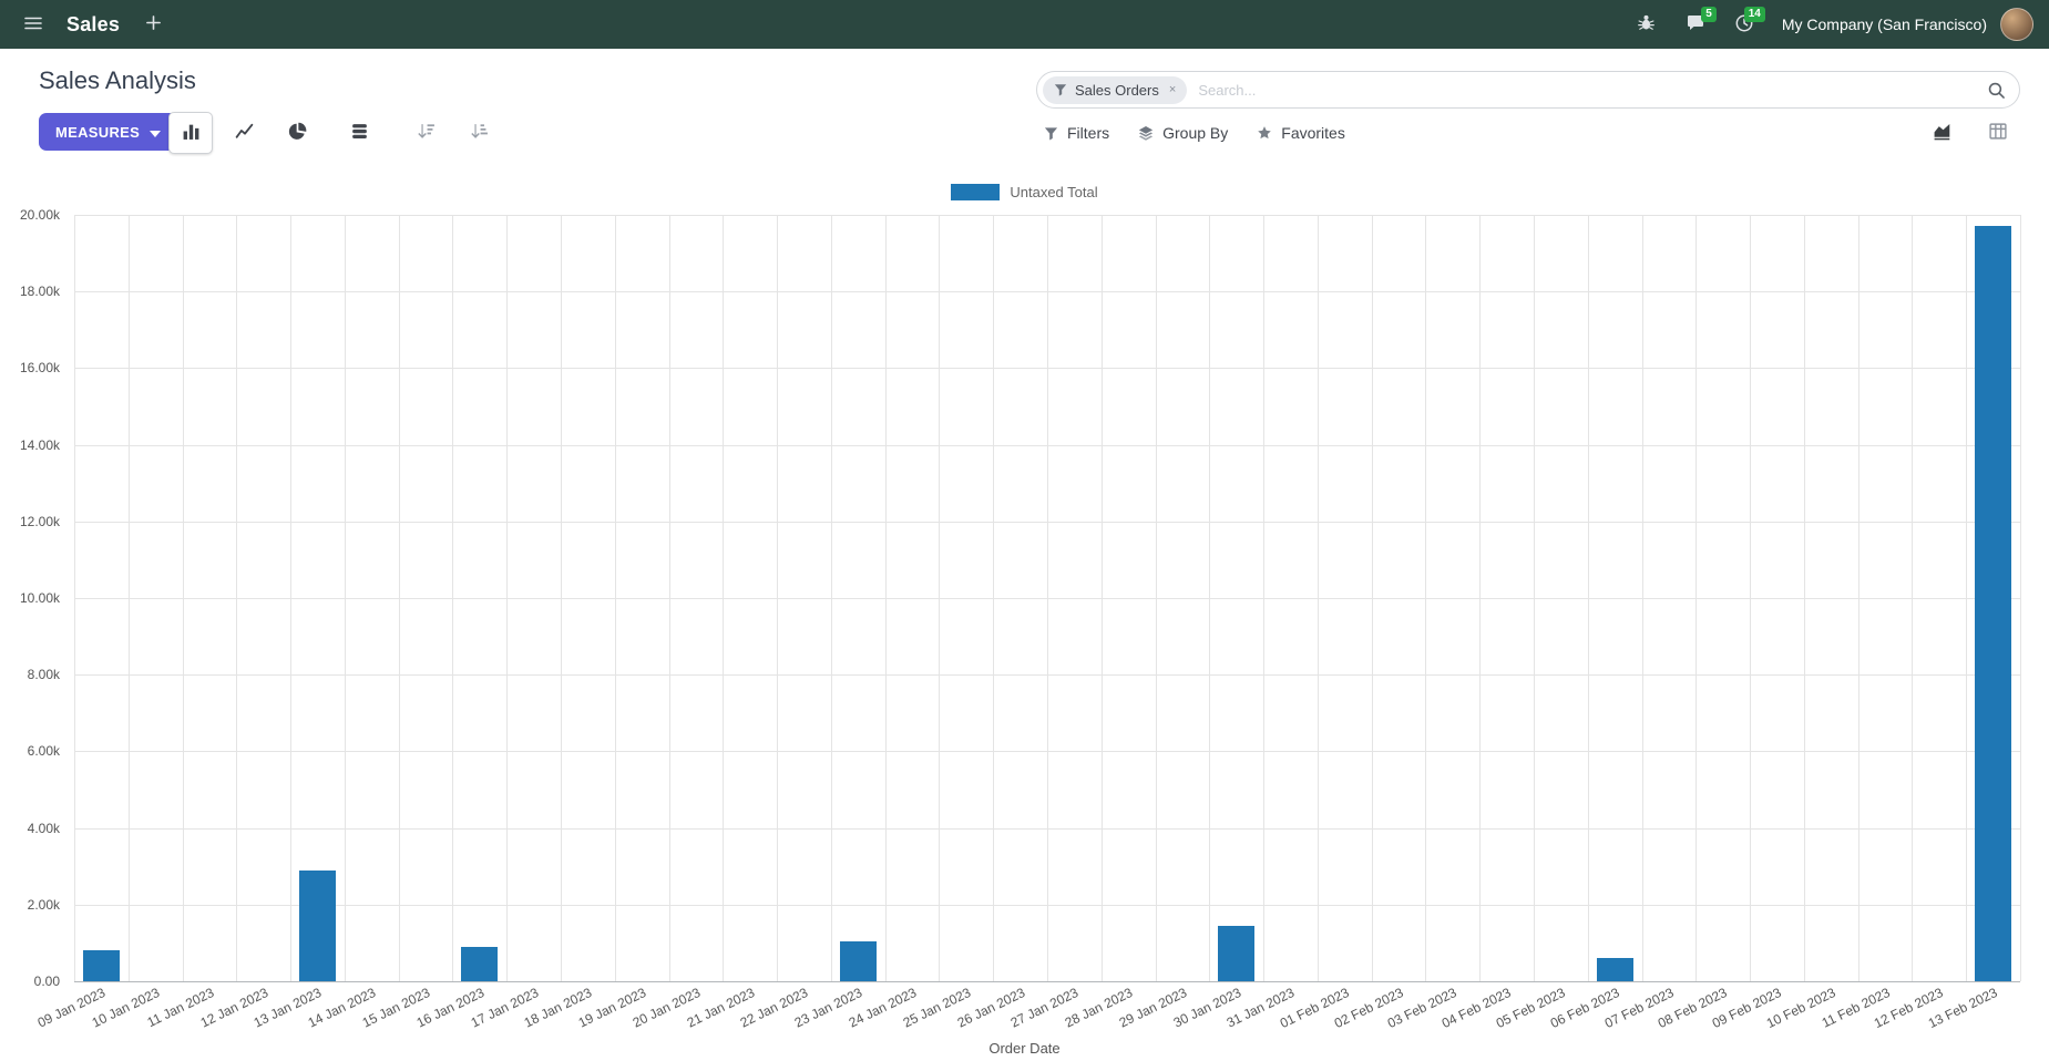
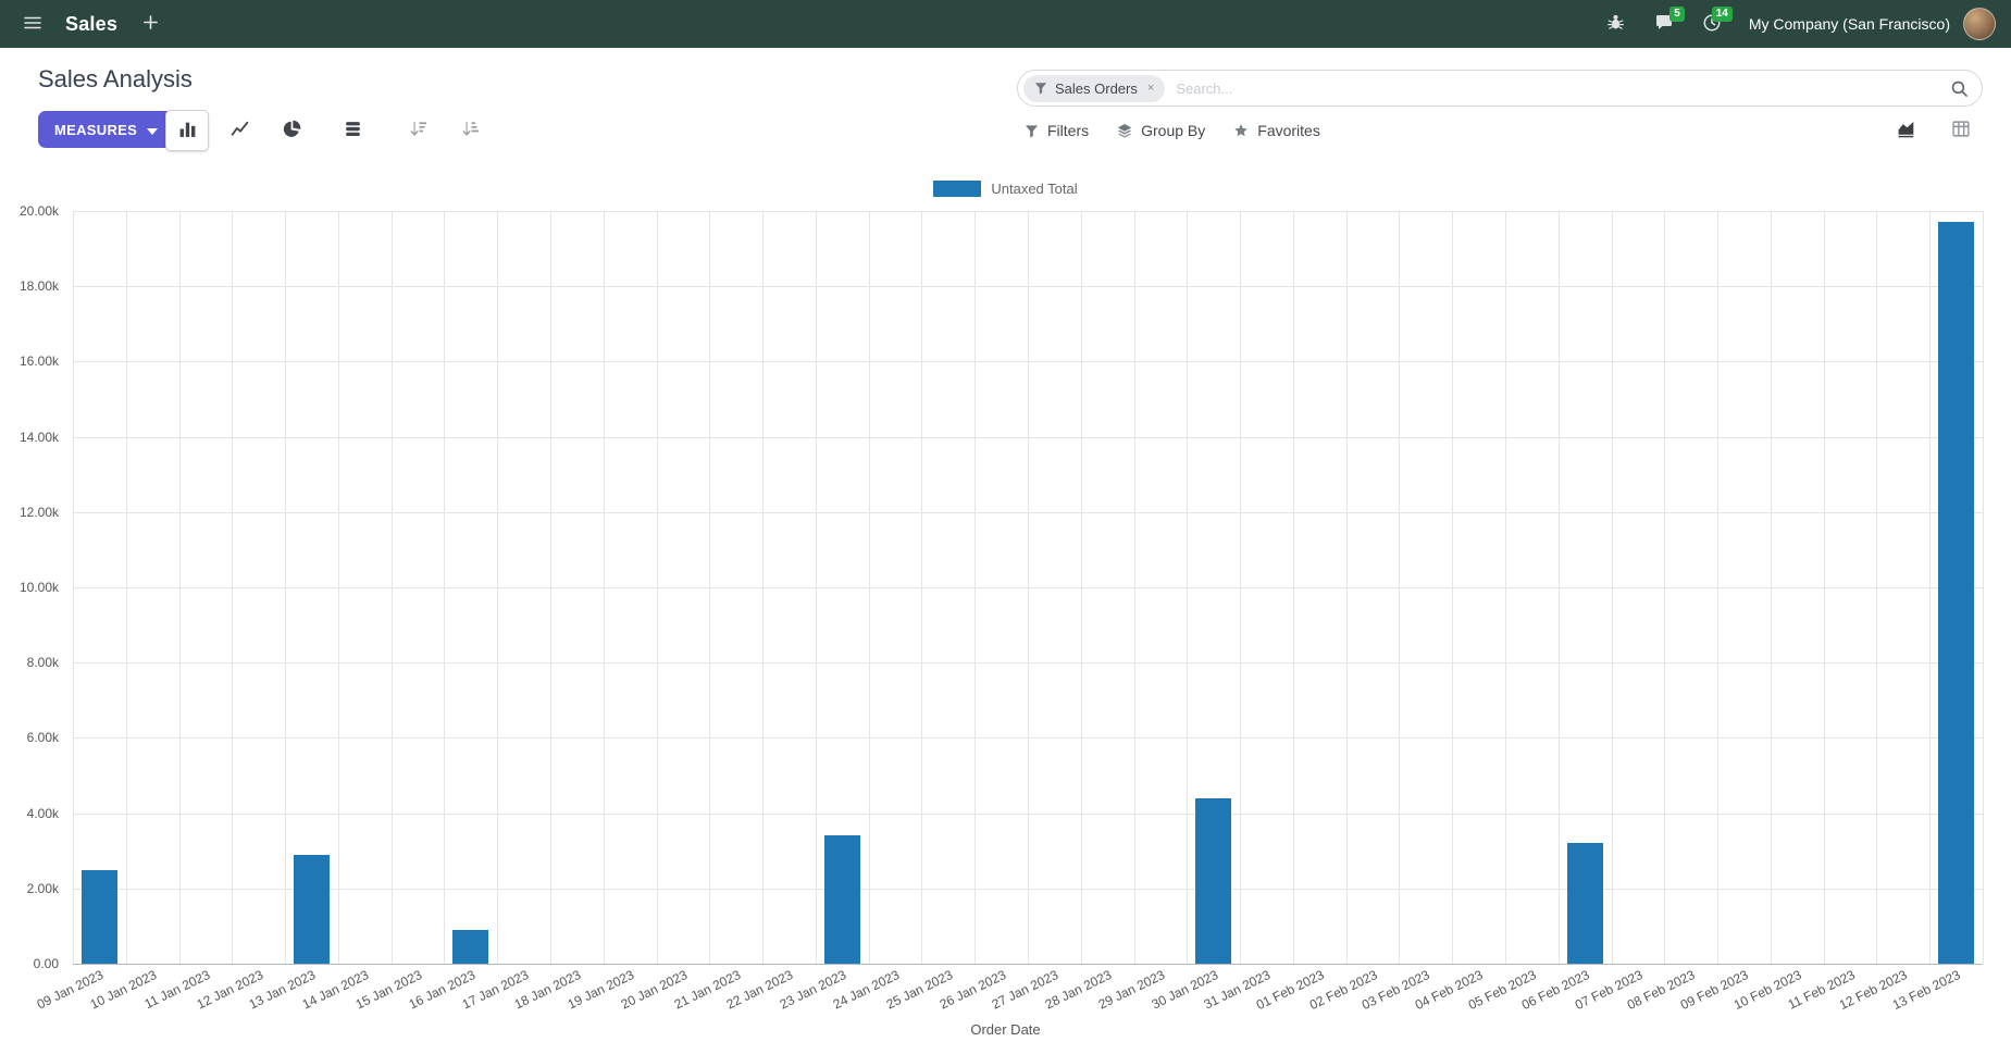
09 Jan 2023: 0.8k -> 2.5k
23 Jan 2023: 1.0k -> 3.4k
30 Jan 2023: 1.4k -> 4.4k
06 Feb 2023: 0.6k -> 3.2k
